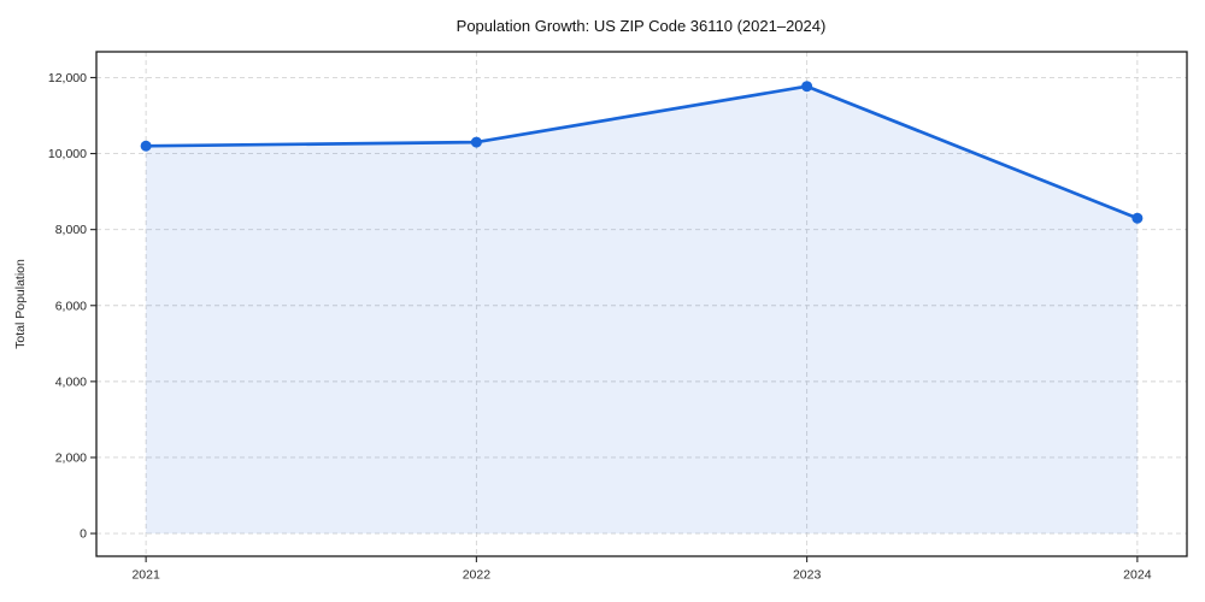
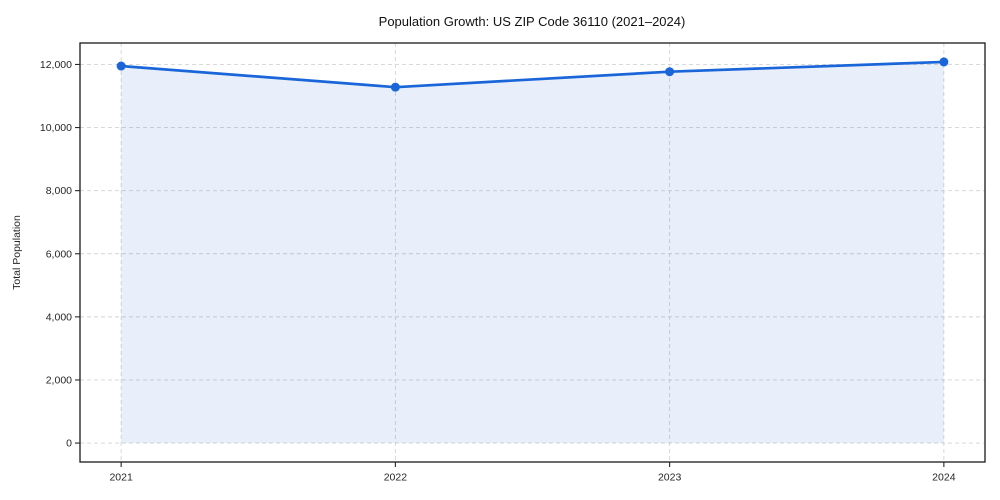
2021: 10200 -> 12000
2022: 10300 -> 11300
2024: 8300 -> 12100
